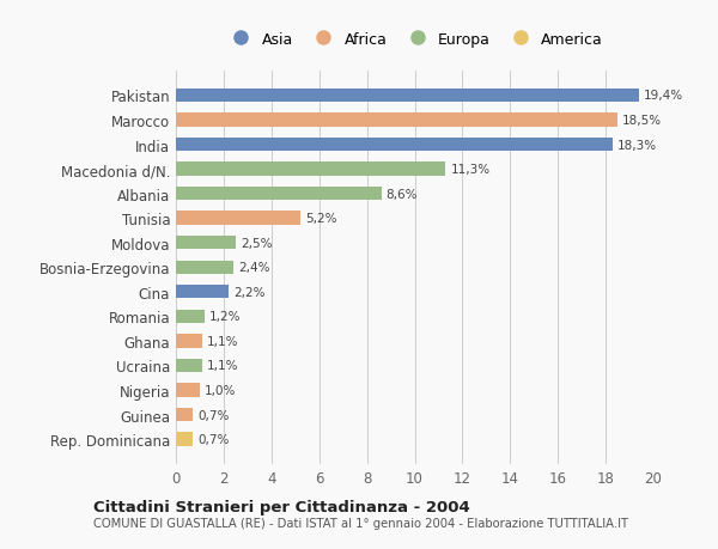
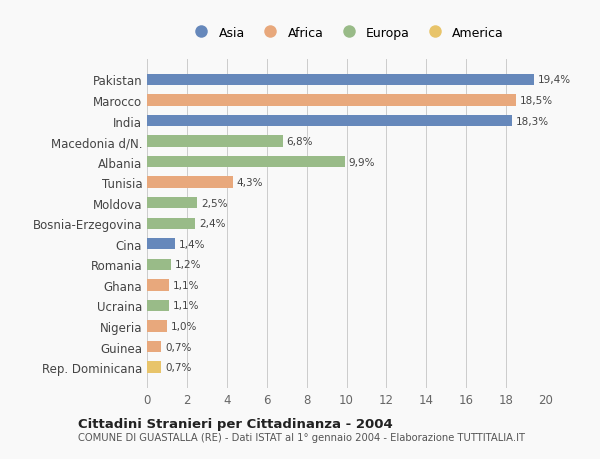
Macedonia d/N.: 11,3% -> 6,8%
Albania: 8,6% -> 9,9%
Tunisia: 5,2% -> 4,3%
Cina: 2,2% -> 1,4%
